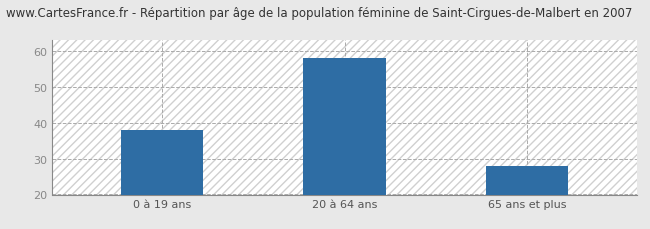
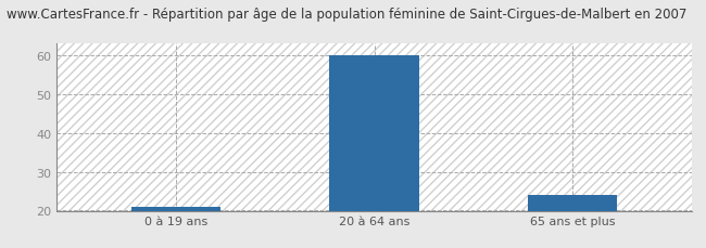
0 à 19 ans: 38 -> 21
20 à 64 ans: 58 -> 60
65 ans et plus: 28 -> 24
